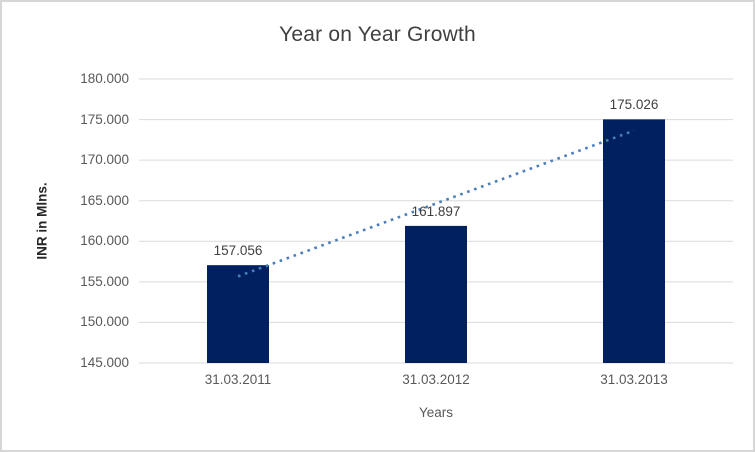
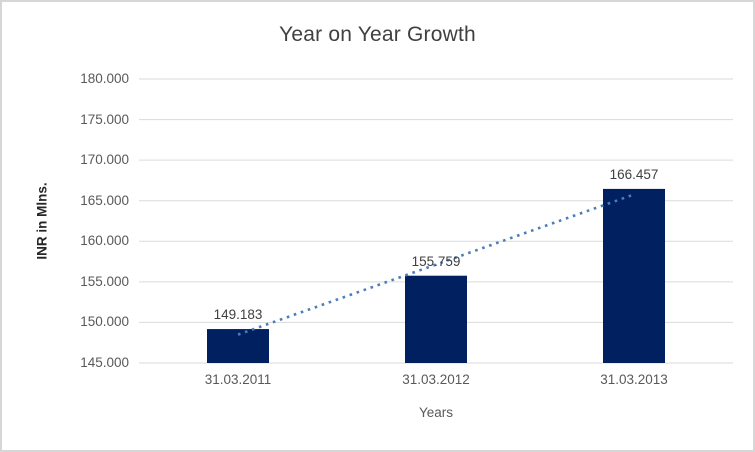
31.03.2011: 157.056 -> 149.183
31.03.2012: 161.897 -> 155.759
31.03.2013: 175.026 -> 166.457
